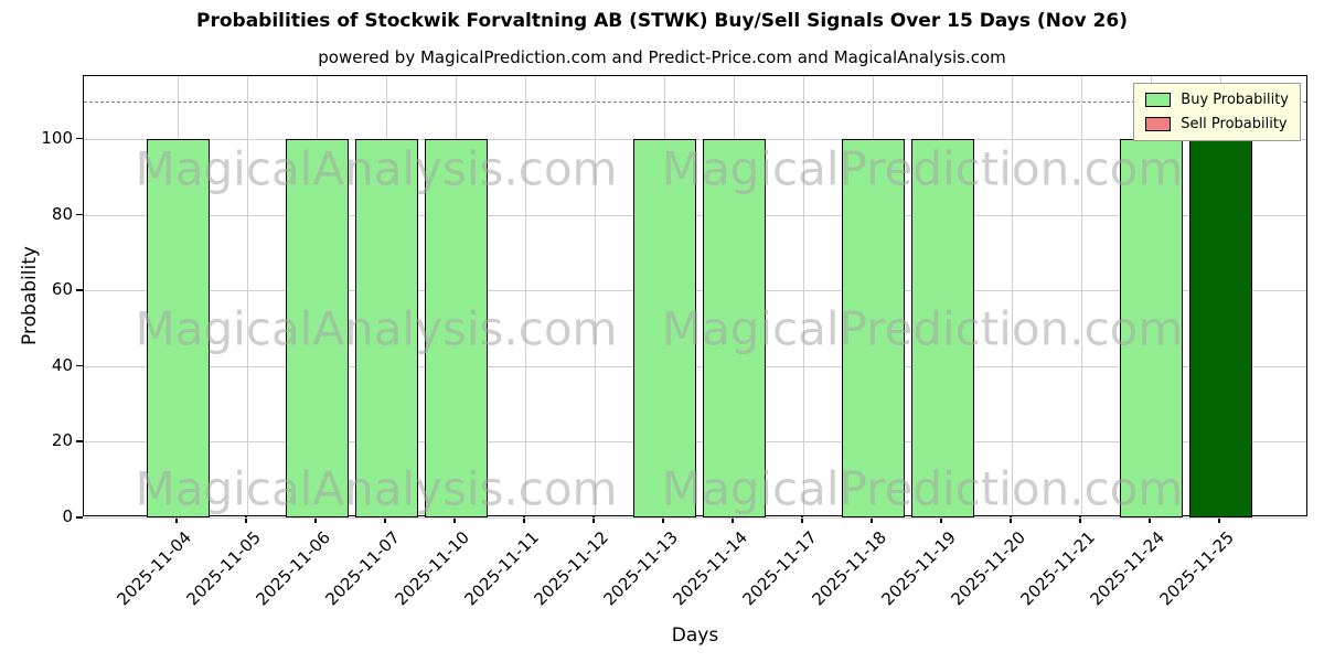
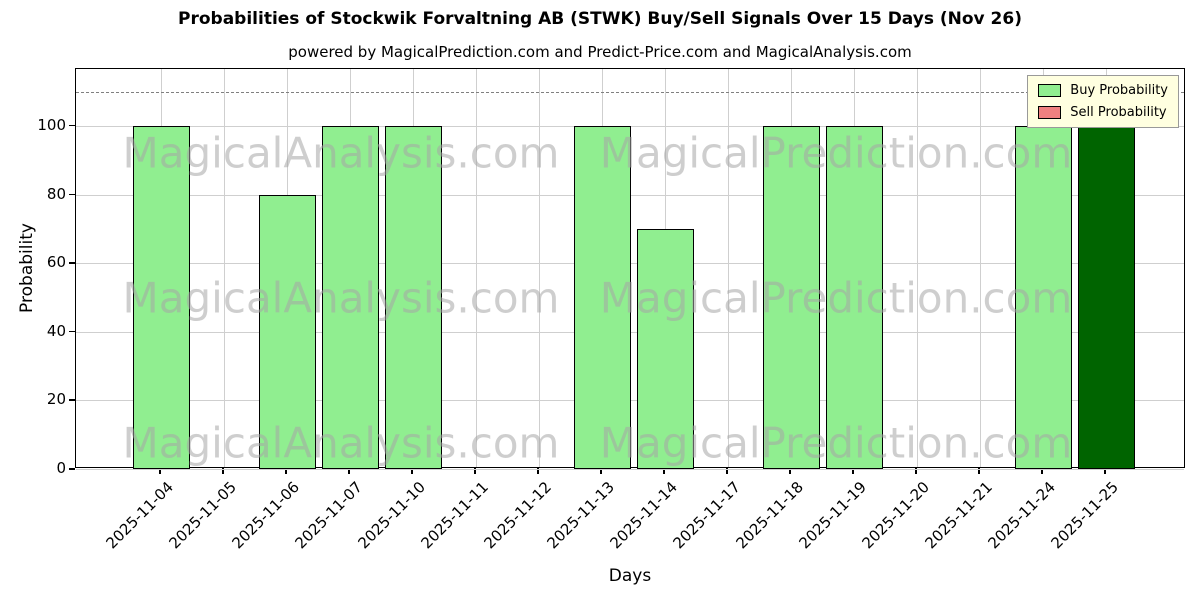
Buy Probability/2025-11-06: 100 -> 80
Buy Probability/2025-11-14: 100 -> 70
